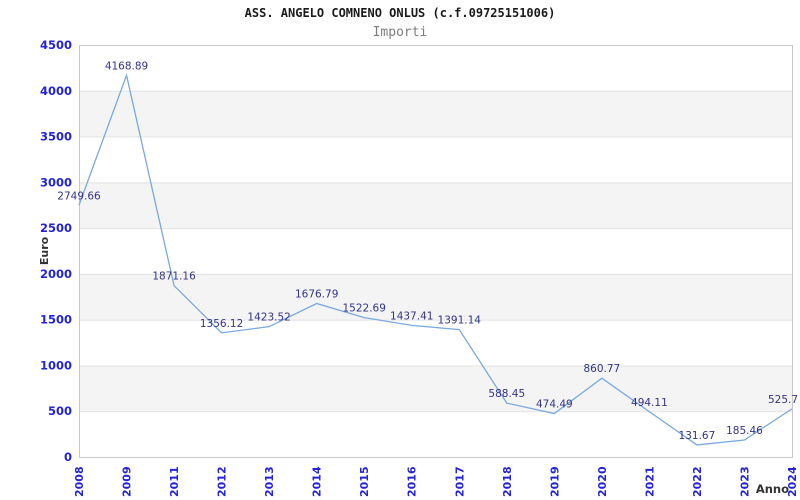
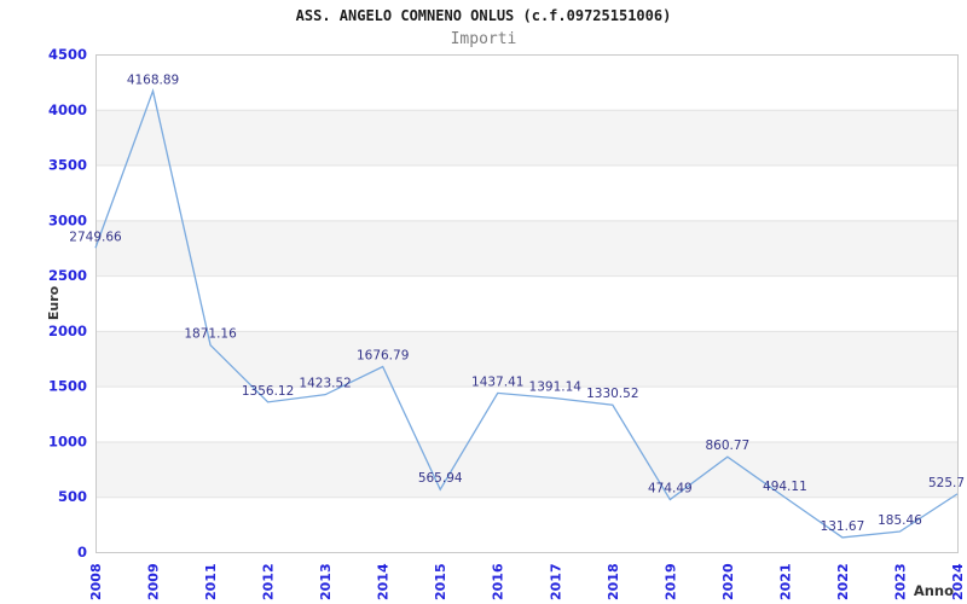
2015: 1522.69 -> 565.94
2018: 588.45 -> 1330.52
